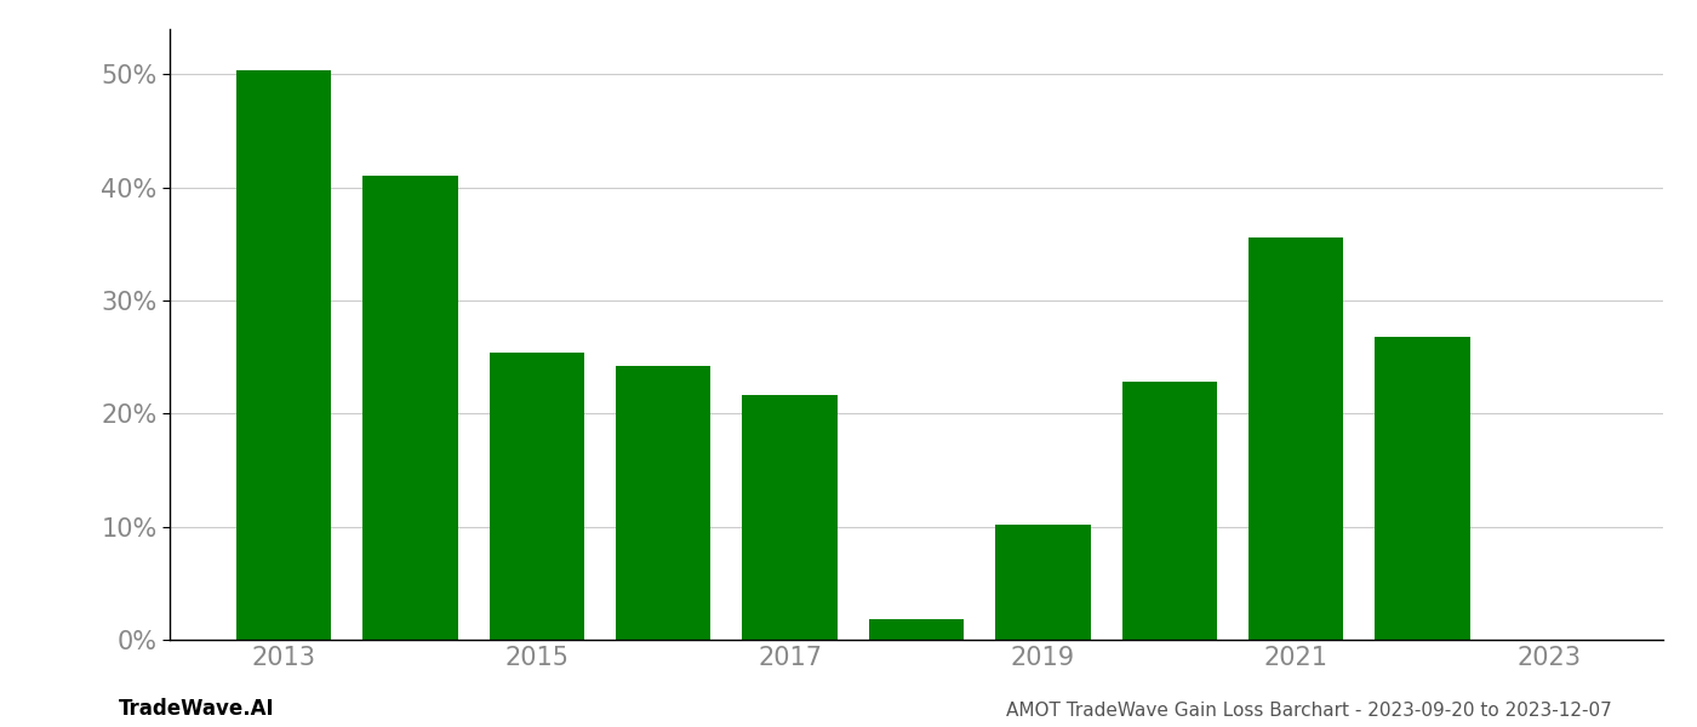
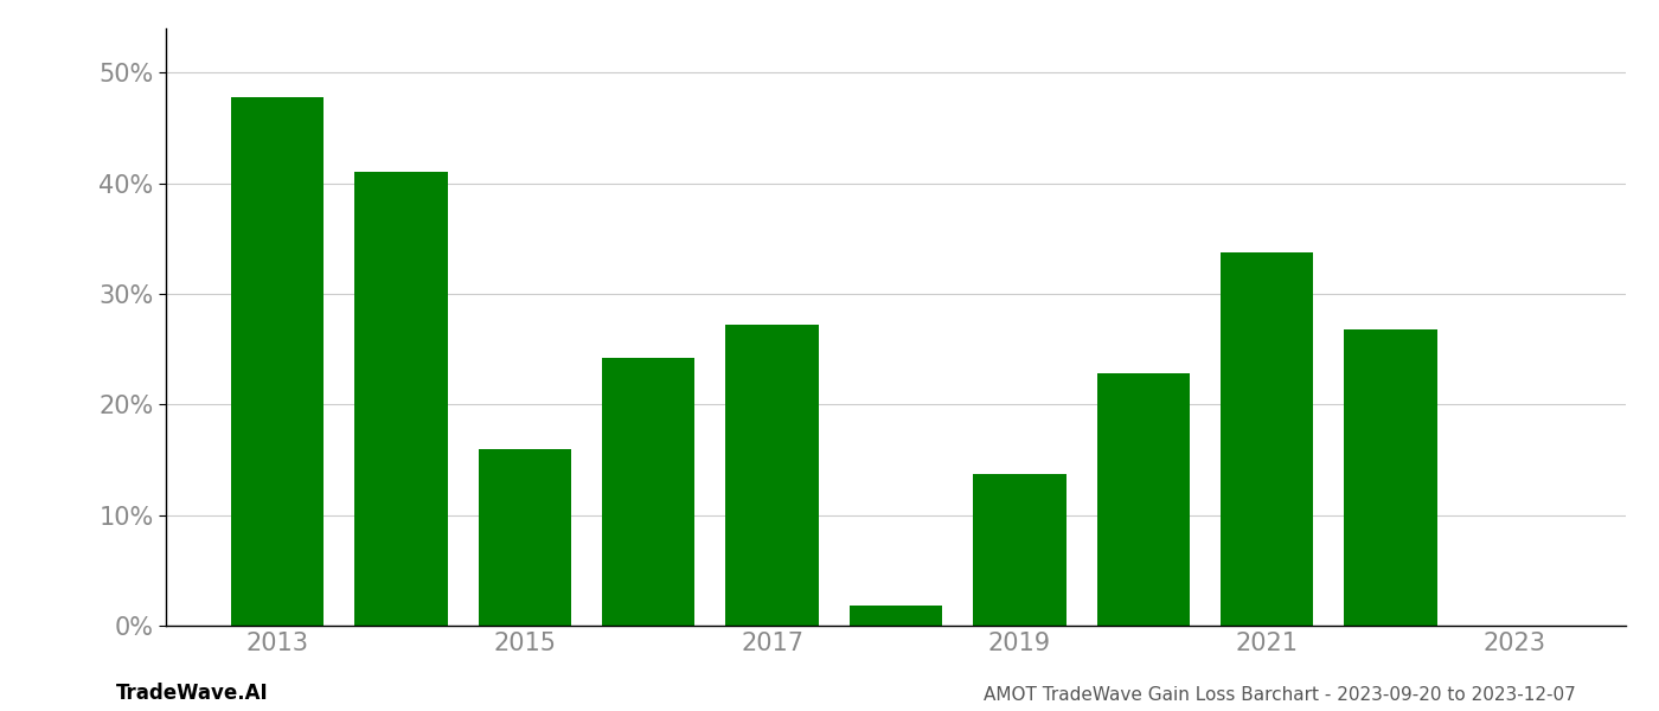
2013: 50.4% -> 47.8%
2015: 25.4% -> 16.0%
2017: 21.6% -> 27.2%
2019: 10.2% -> 13.7%
2021: 35.6% -> 33.8%
